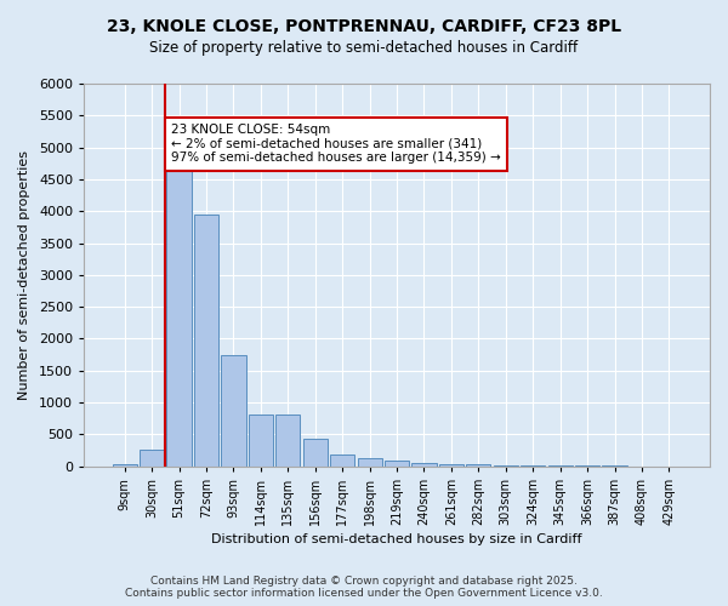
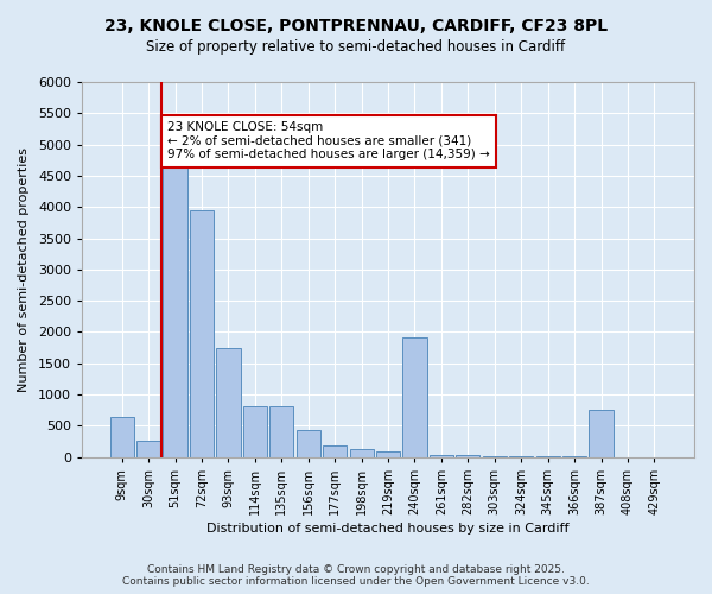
9sqm: 30 -> 640
240sqm: 60 -> 1920
387sqm: 0 -> 760
